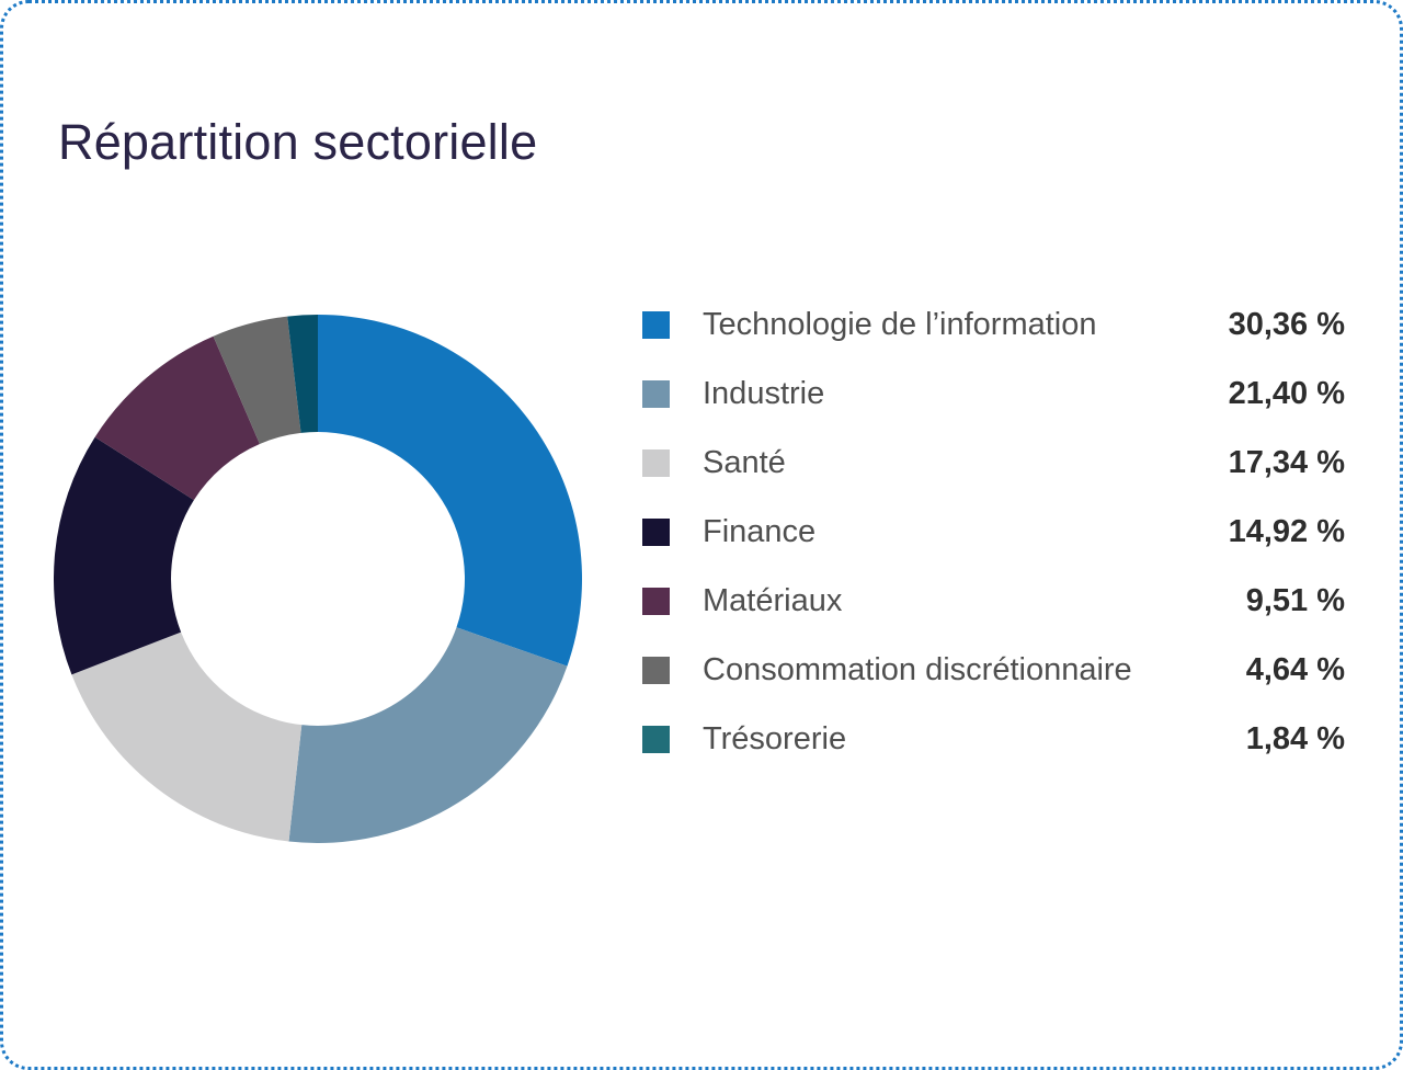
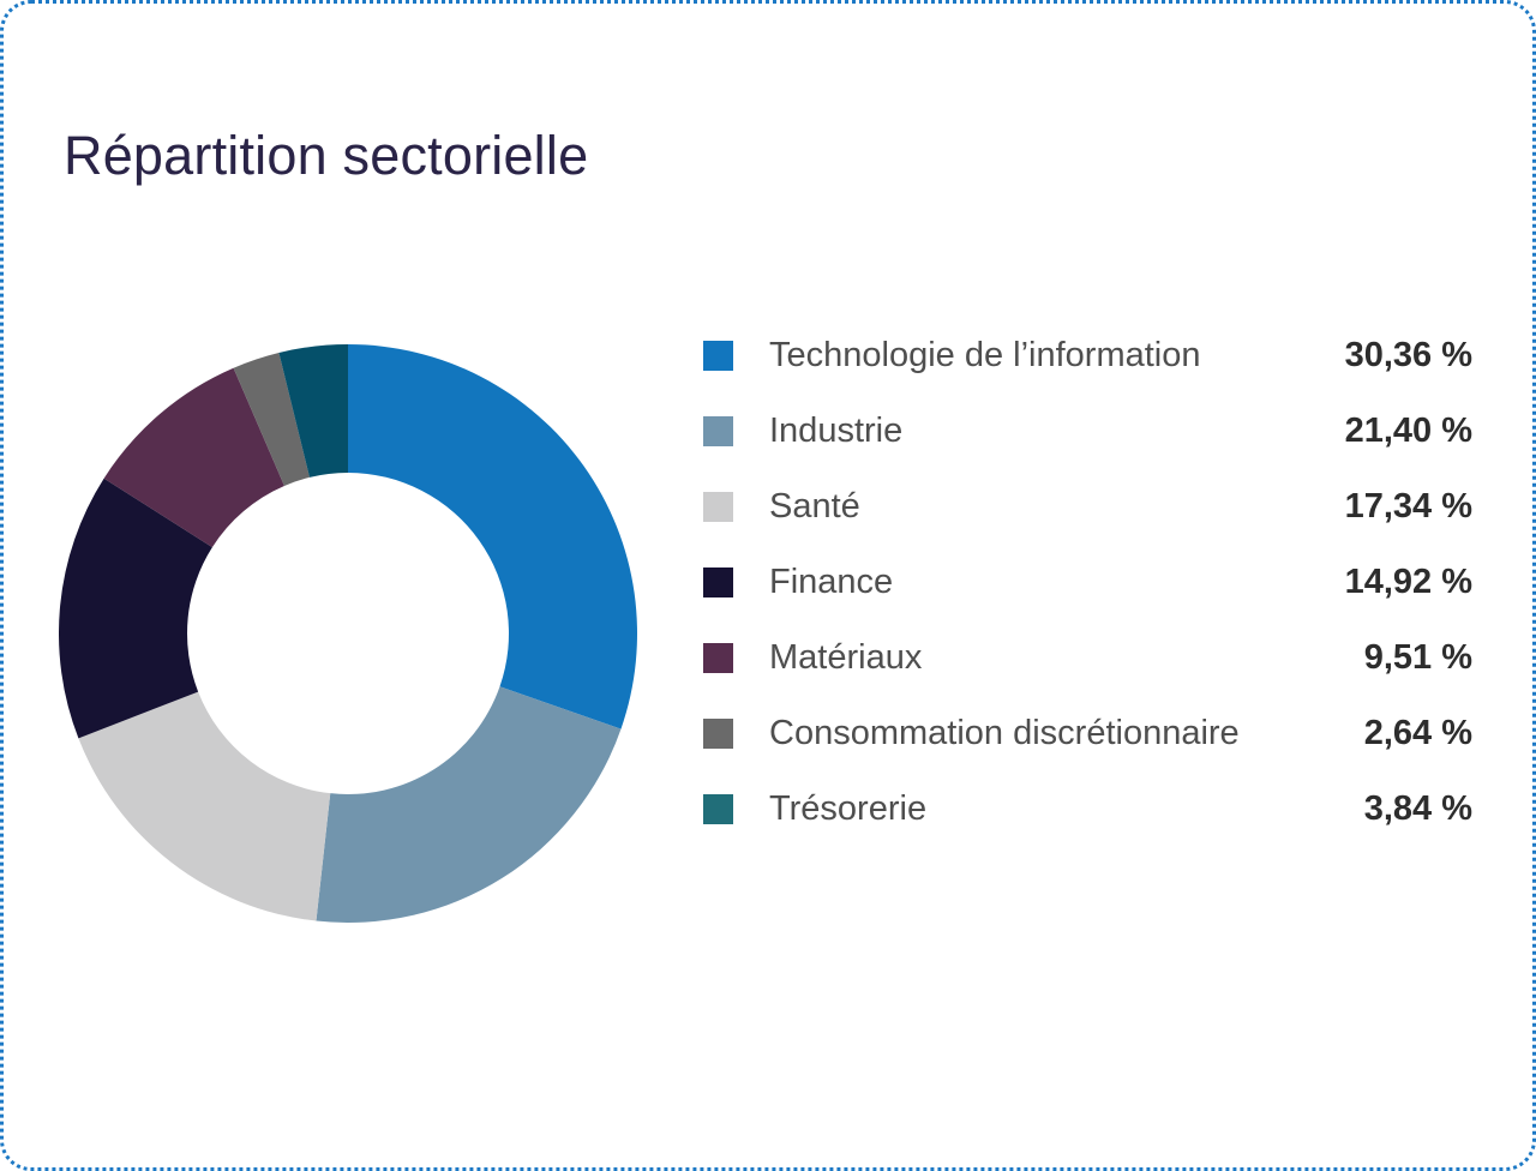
Consommation discrétionnaire: 4,64 -> 2,64
Trésorerie: 1,84 -> 3,84
